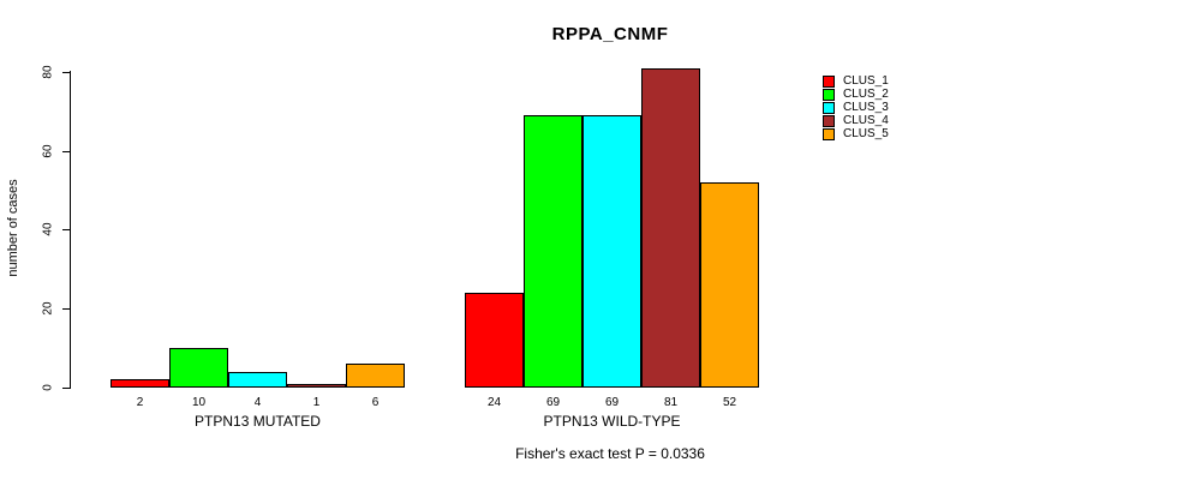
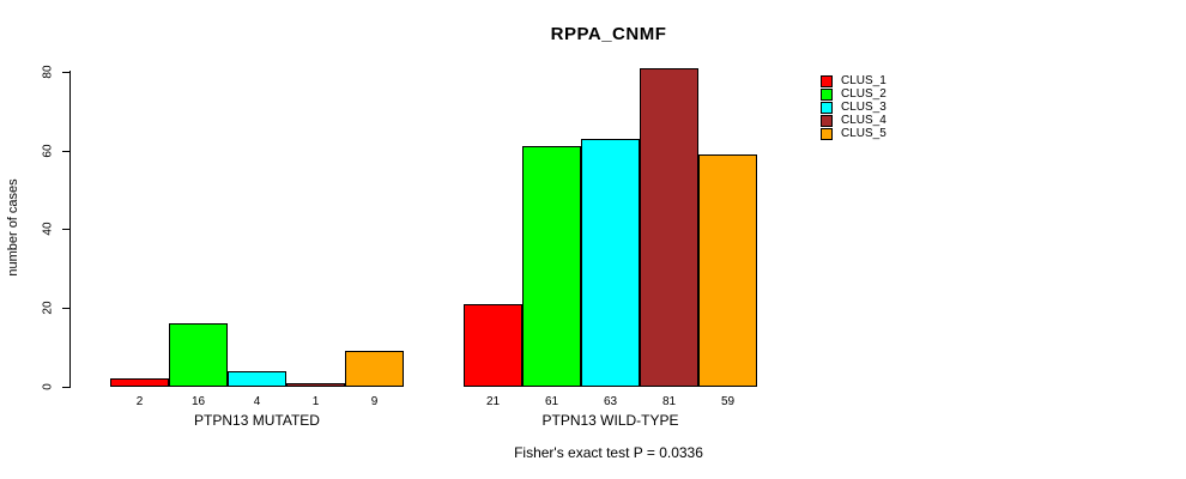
CLUS_2/PTPN13 MUTATED: 10 -> 16
CLUS_5/PTPN13 MUTATED: 6 -> 9
CLUS_1/PTPN13 WILD-TYPE: 24 -> 21
CLUS_2/PTPN13 WILD-TYPE: 69 -> 61
CLUS_3/PTPN13 WILD-TYPE: 69 -> 63
CLUS_5/PTPN13 WILD-TYPE: 52 -> 59
